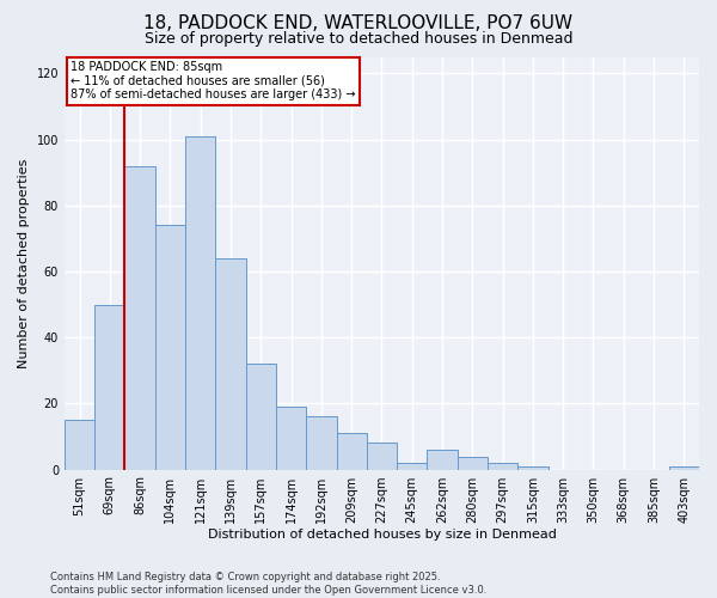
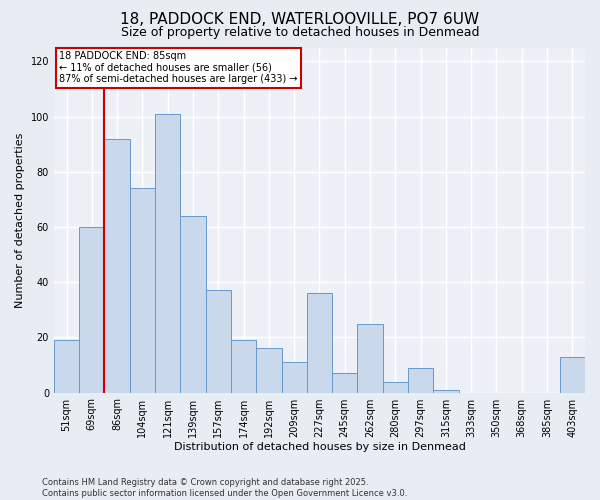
51sqm: 15 -> 19
69sqm: 50 -> 60
157sqm: 32 -> 37
227sqm: 8 -> 36
245sqm: 2 -> 7
262sqm: 6 -> 25
297sqm: 2 -> 9
403sqm: 1 -> 13
